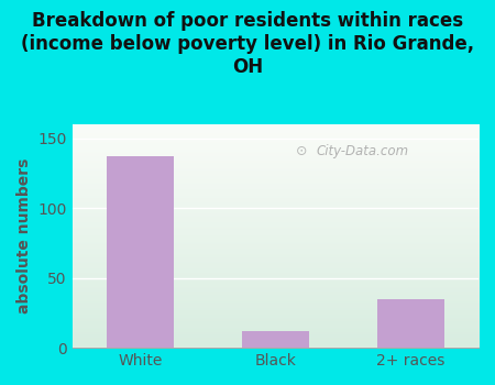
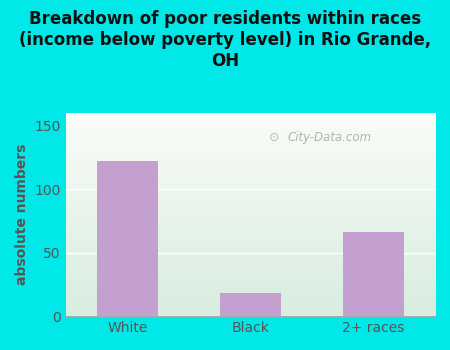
White: 137 -> 122
Black: 12 -> 18
2+ races: 35 -> 66
